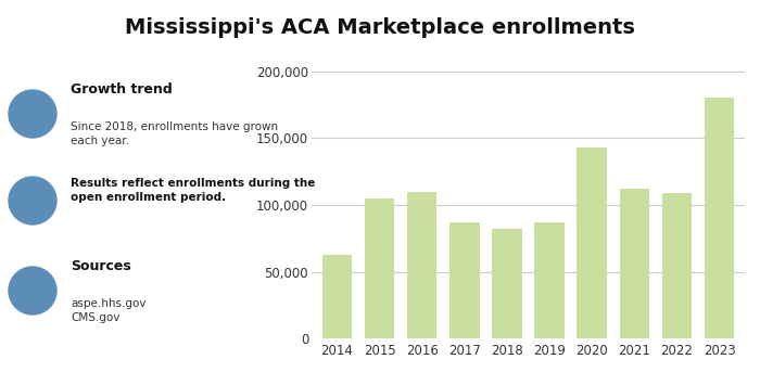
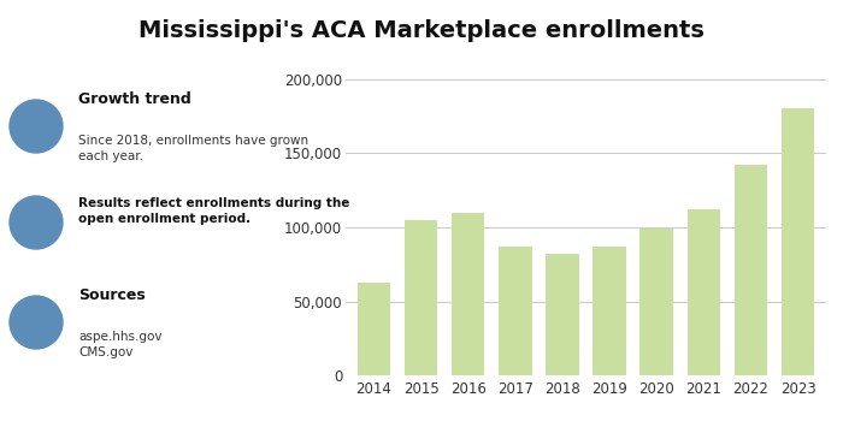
2020: 143,000 -> 99,000
2022: 109,000 -> 142,000
